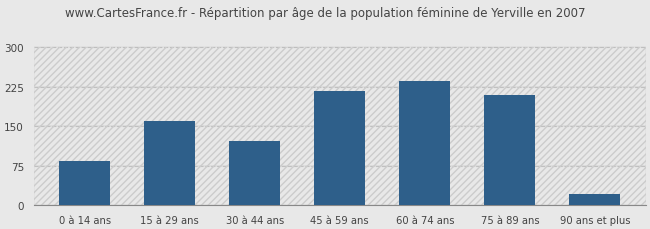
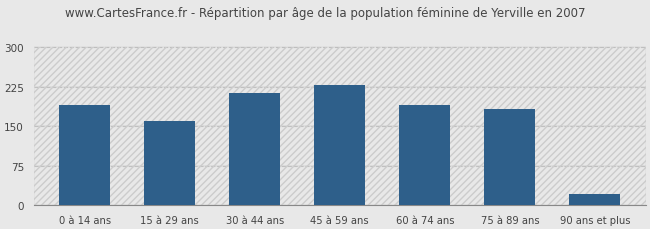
0 à 14 ans: 84 -> 190
30 à 44 ans: 122 -> 213
45 à 59 ans: 216 -> 228
60 à 74 ans: 236 -> 190
75 à 89 ans: 208 -> 183
